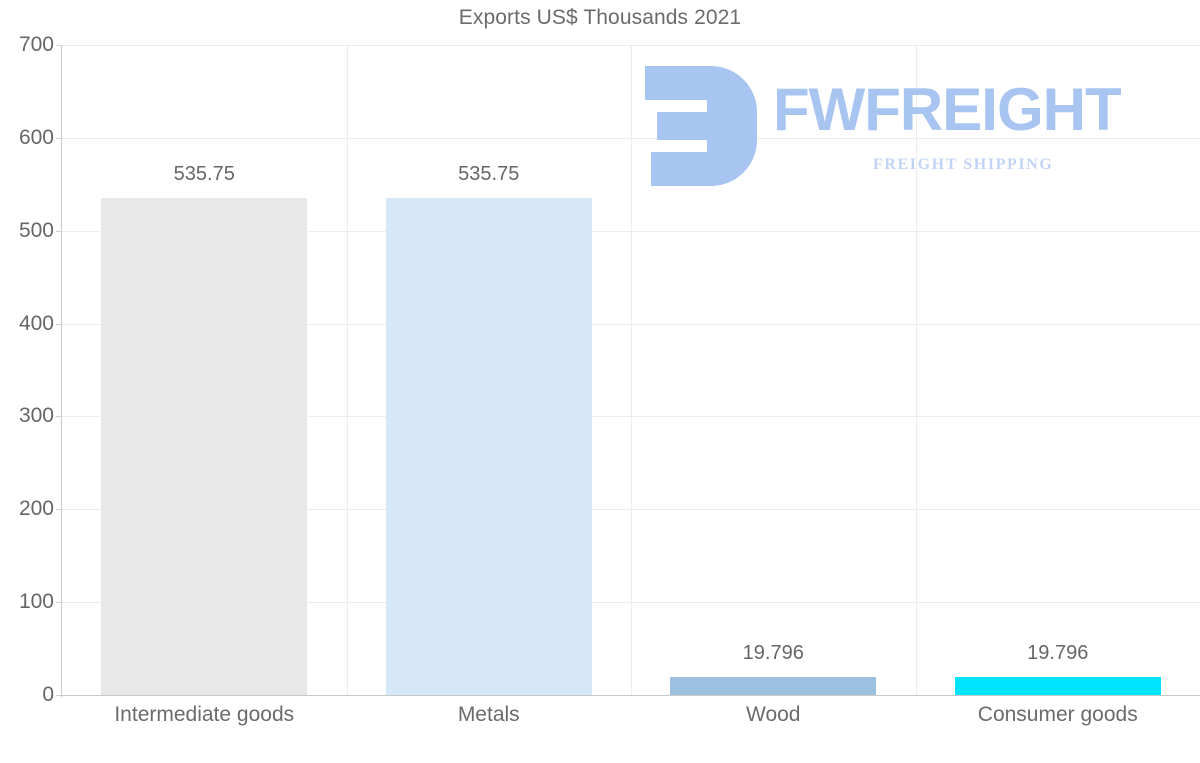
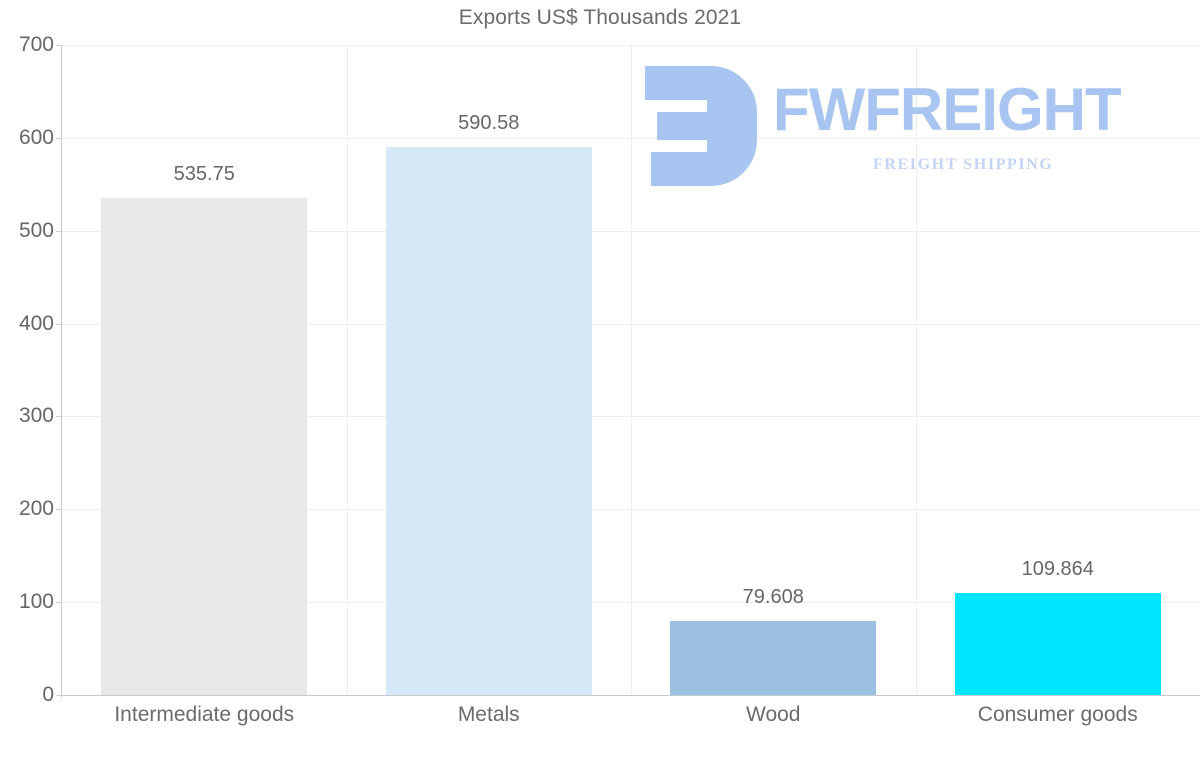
Metals: 535.75 -> 590.58
Wood: 19.796 -> 79.608
Consumer goods: 19.796 -> 109.864
